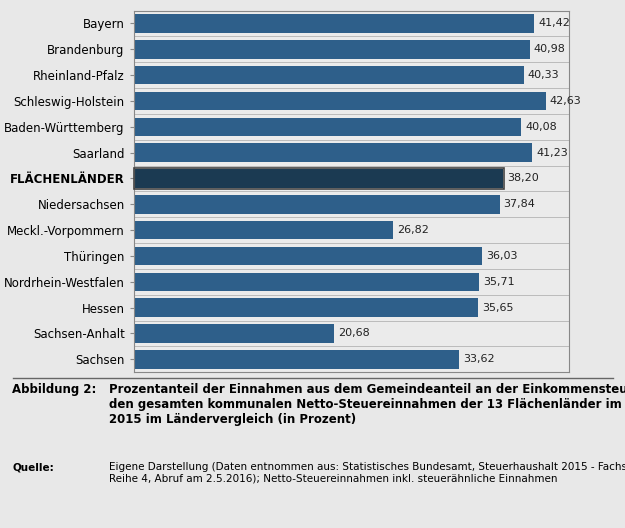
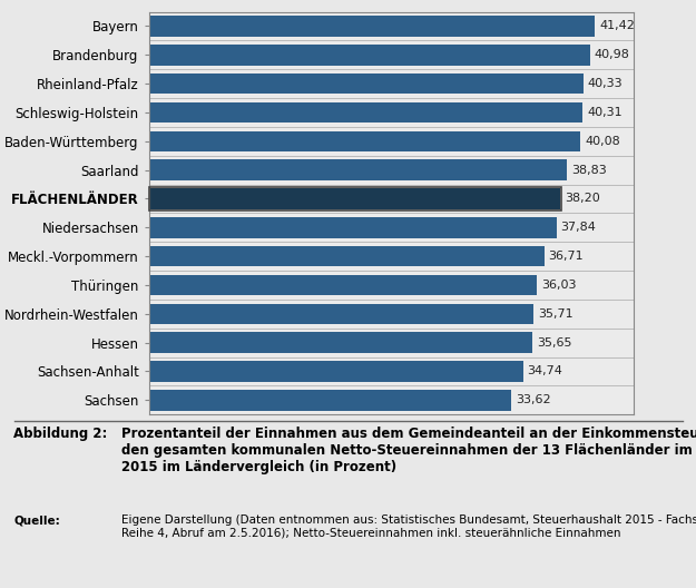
Schleswig-Holstein: 42,63 -> 40,31
Saarland: 41,23 -> 38,83
Meckl.-Vorpommern: 26,82 -> 36,71
Sachsen-Anhalt: 20,68 -> 34,74
